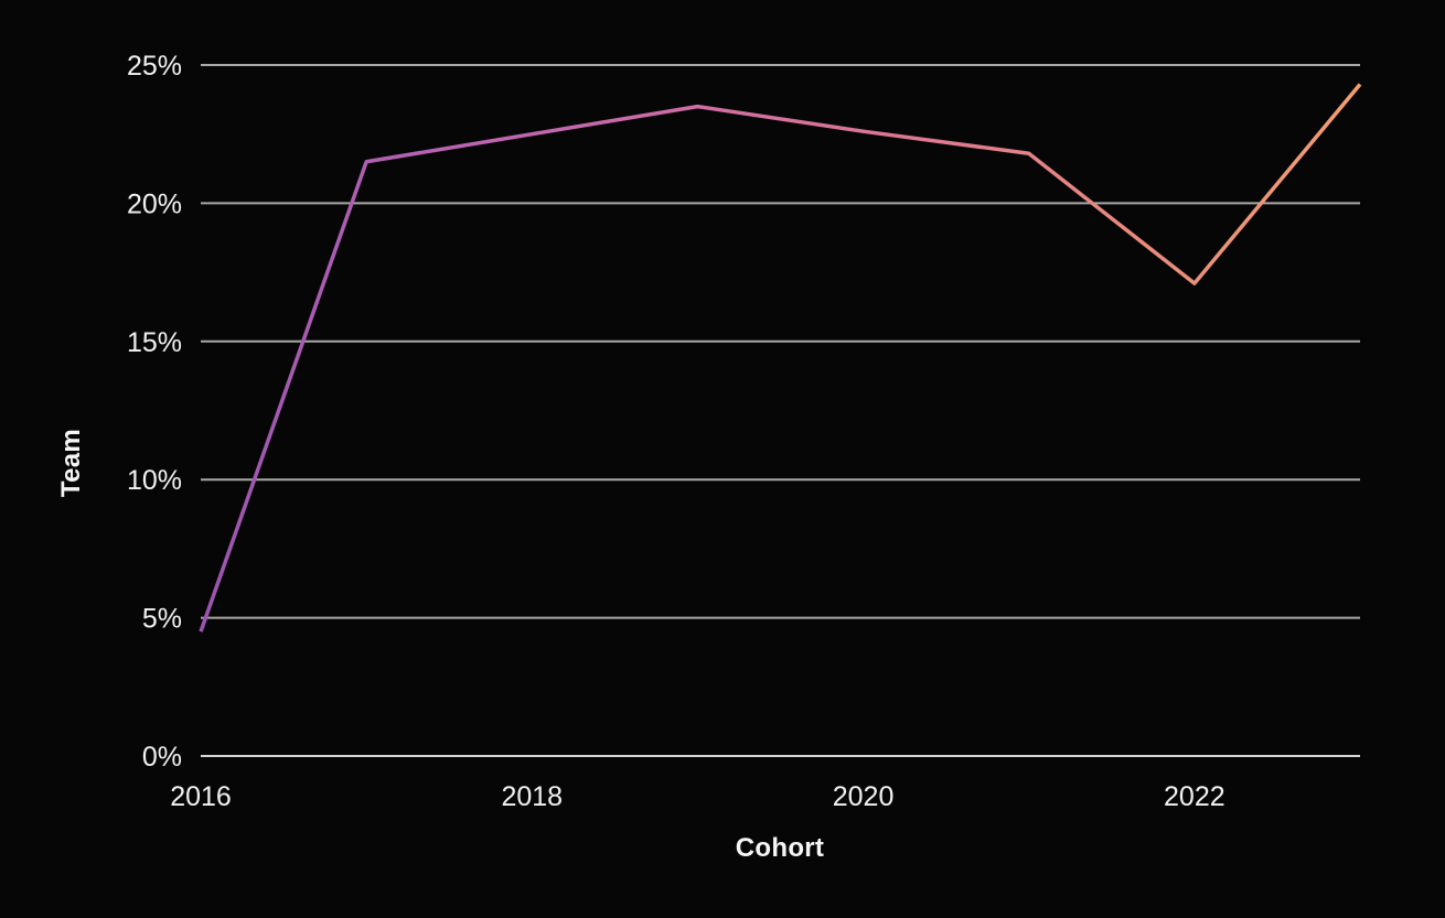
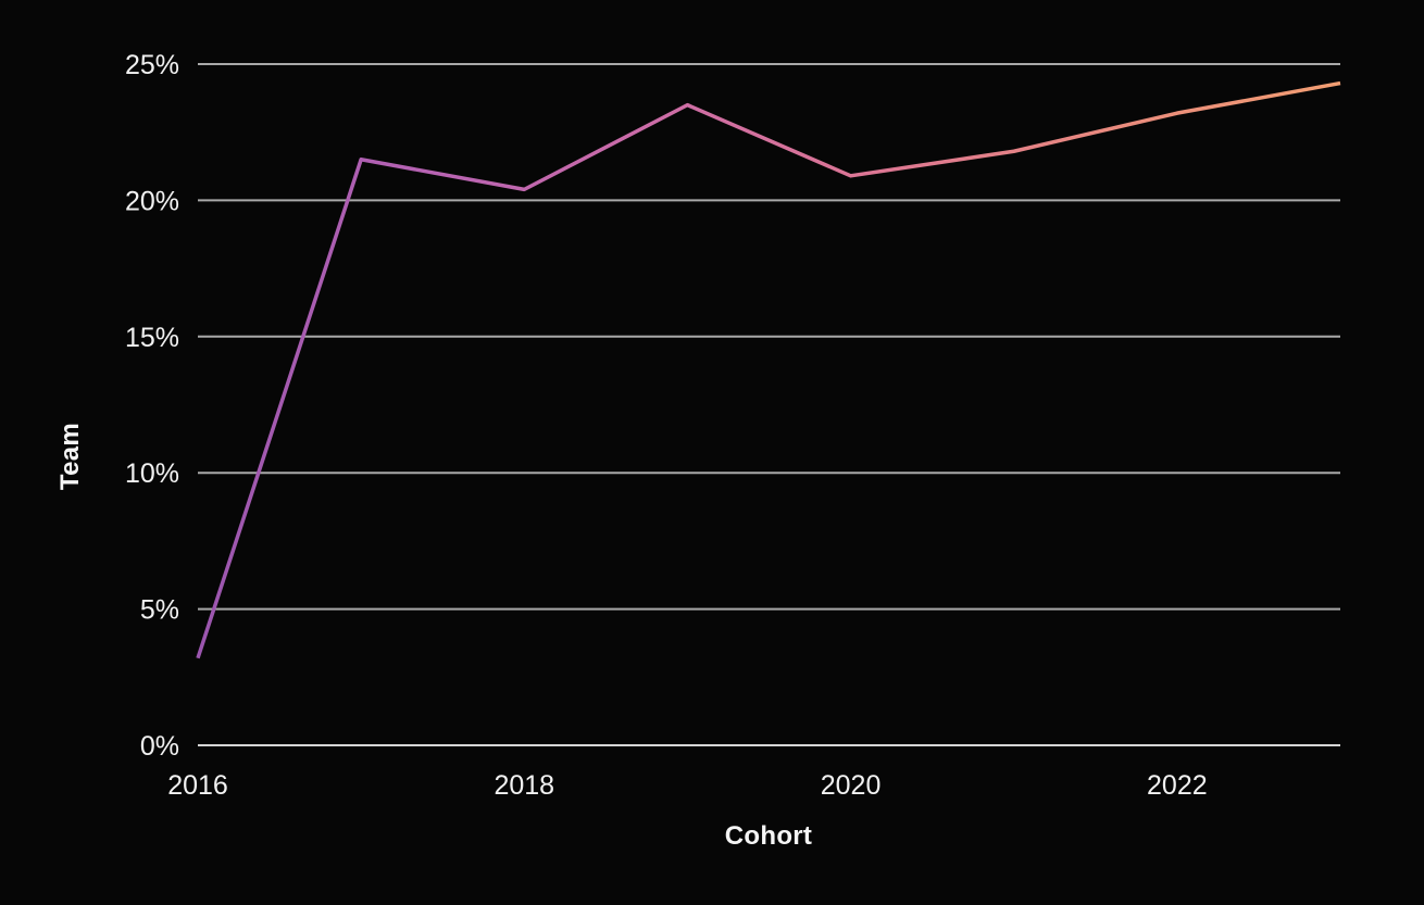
2016: 4.5% -> 3.2%
2018: 22.5% -> 20.4%
2020: 22.6% -> 20.9%
2022: 17.1% -> 23.2%
